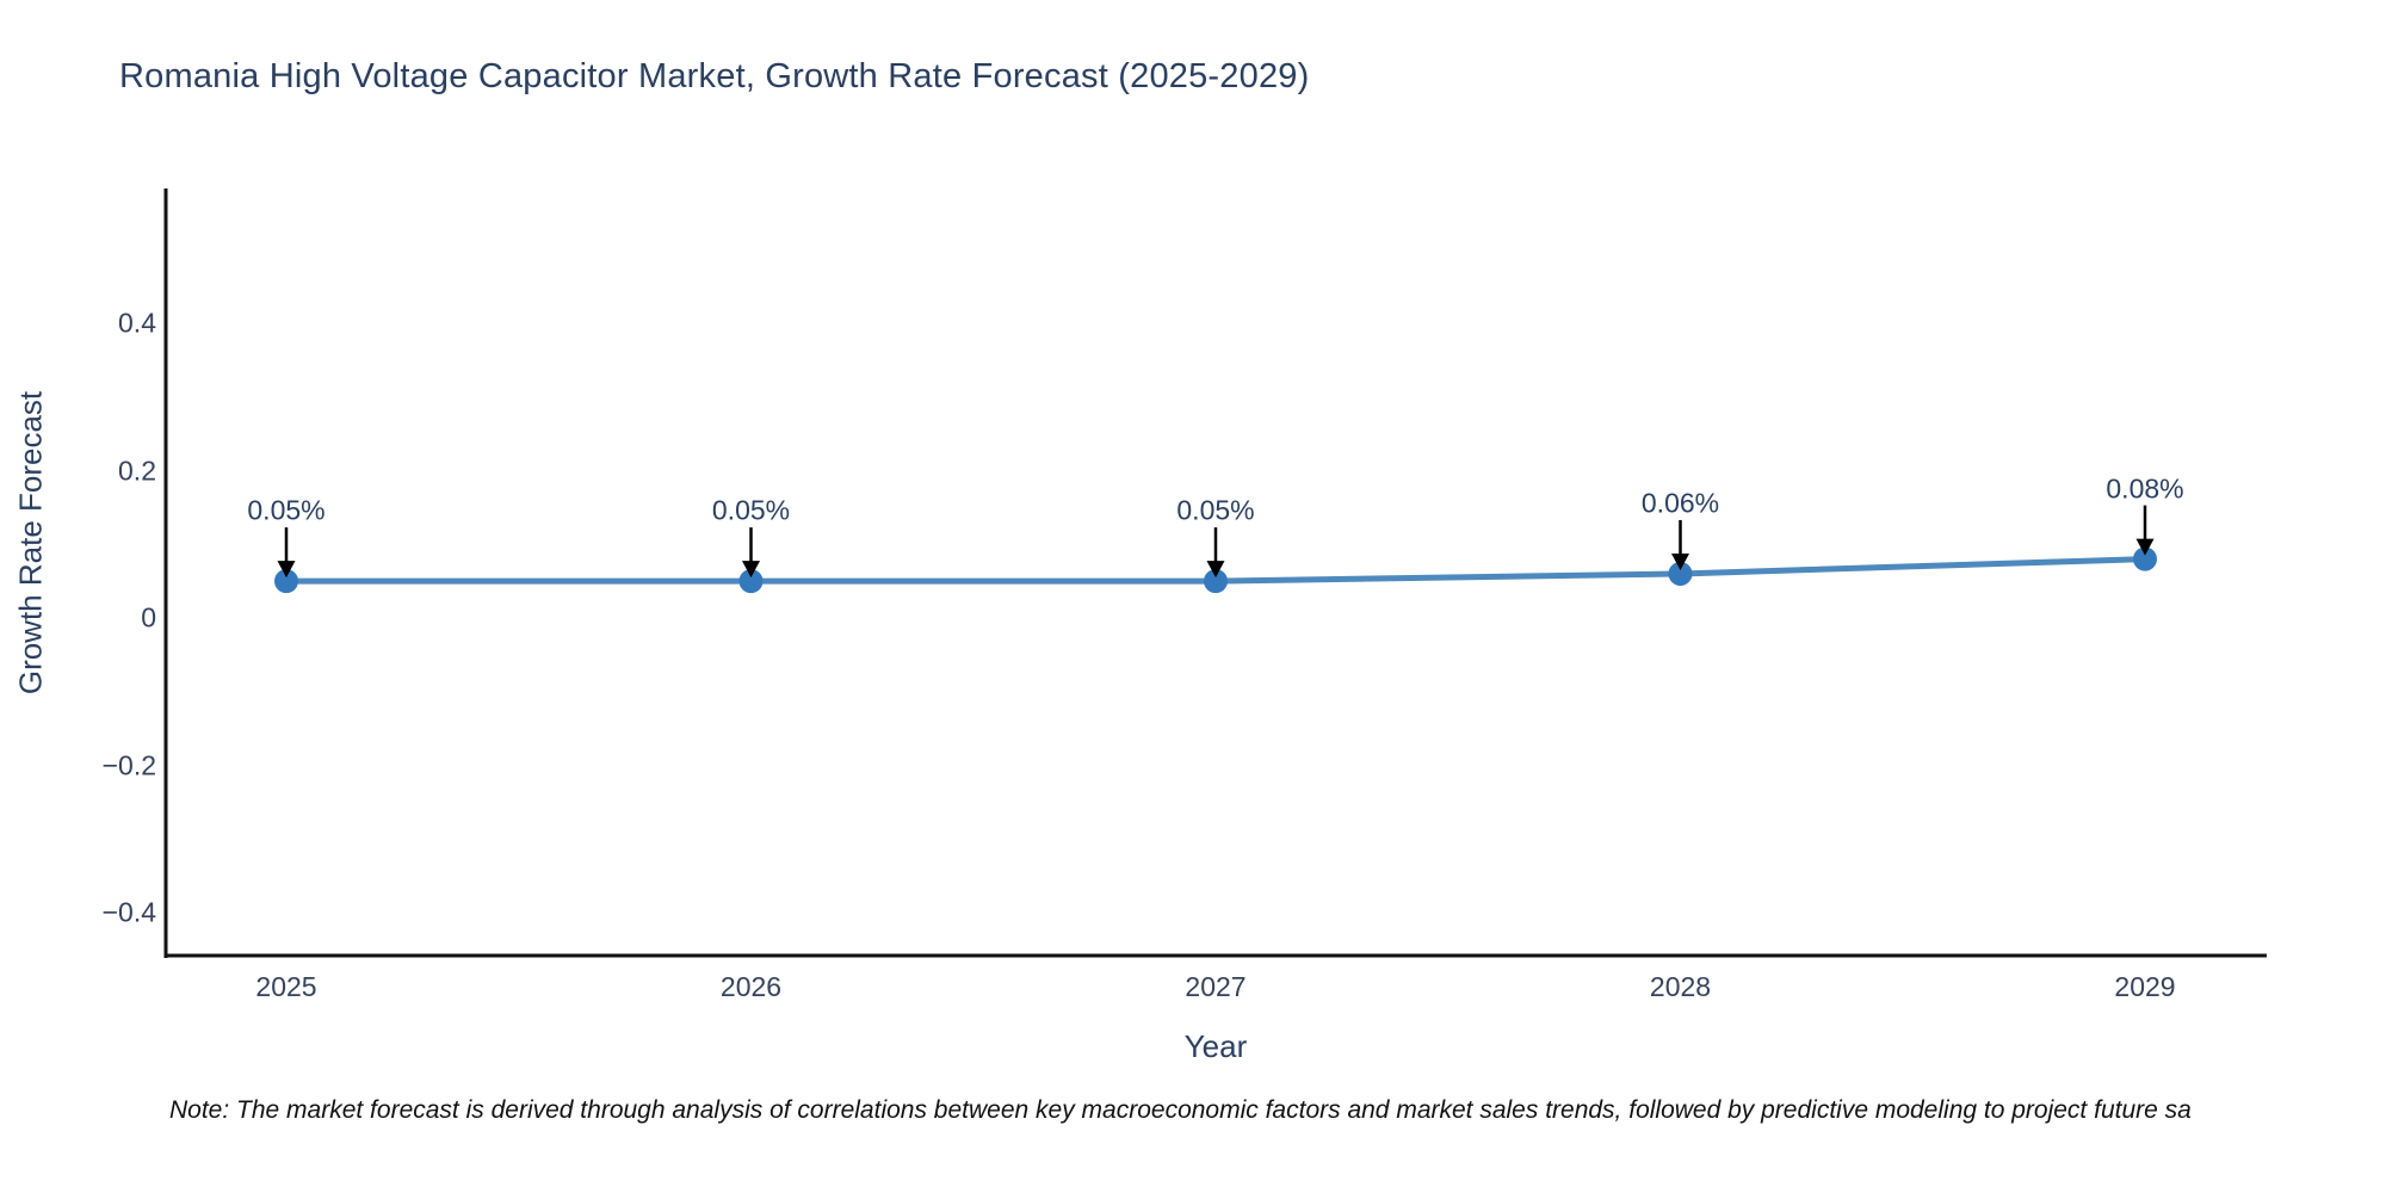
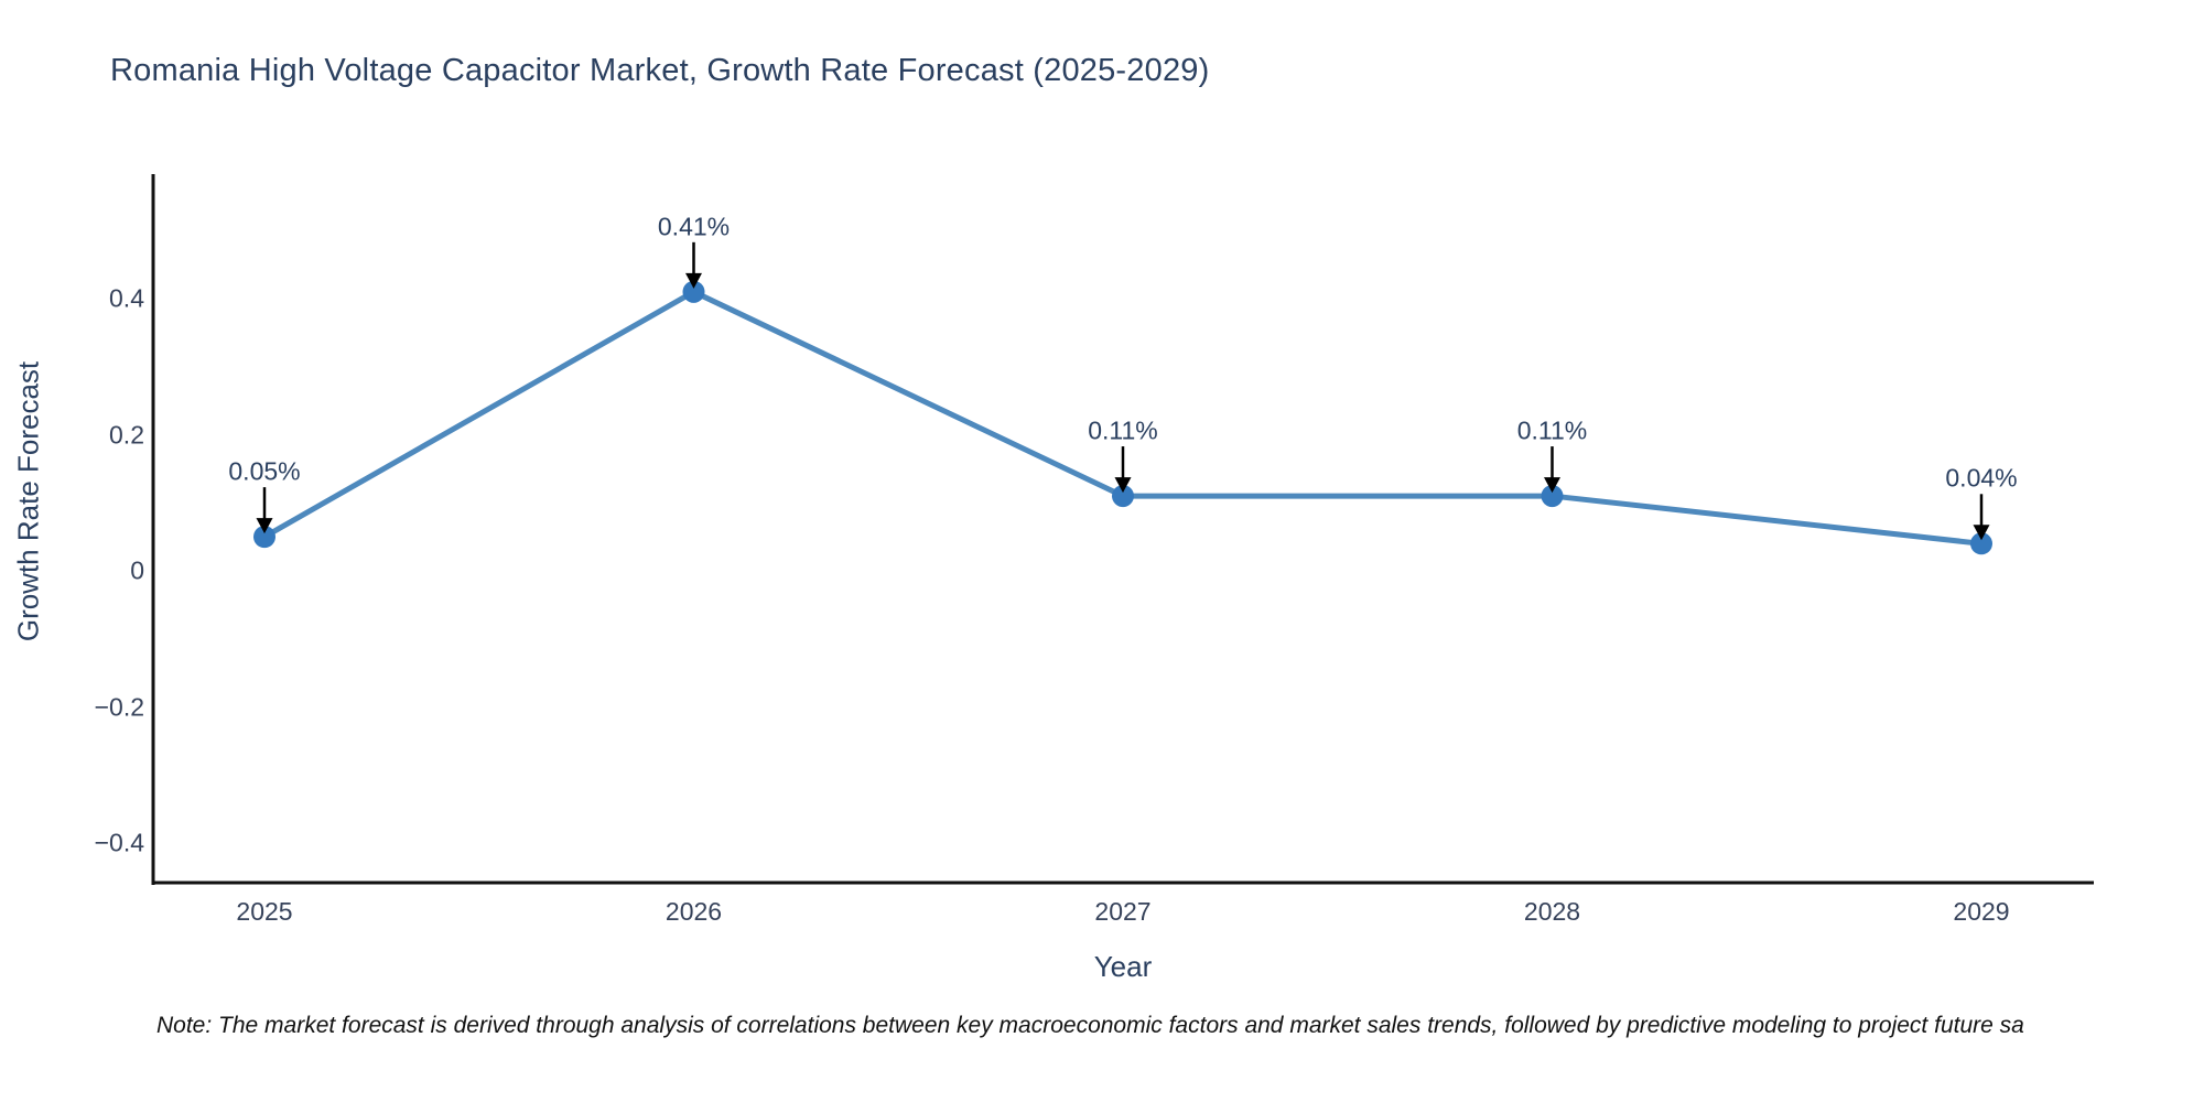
2026: 0.05% -> 0.41%
2027: 0.05% -> 0.11%
2028: 0.06% -> 0.11%
2029: 0.08% -> 0.04%
